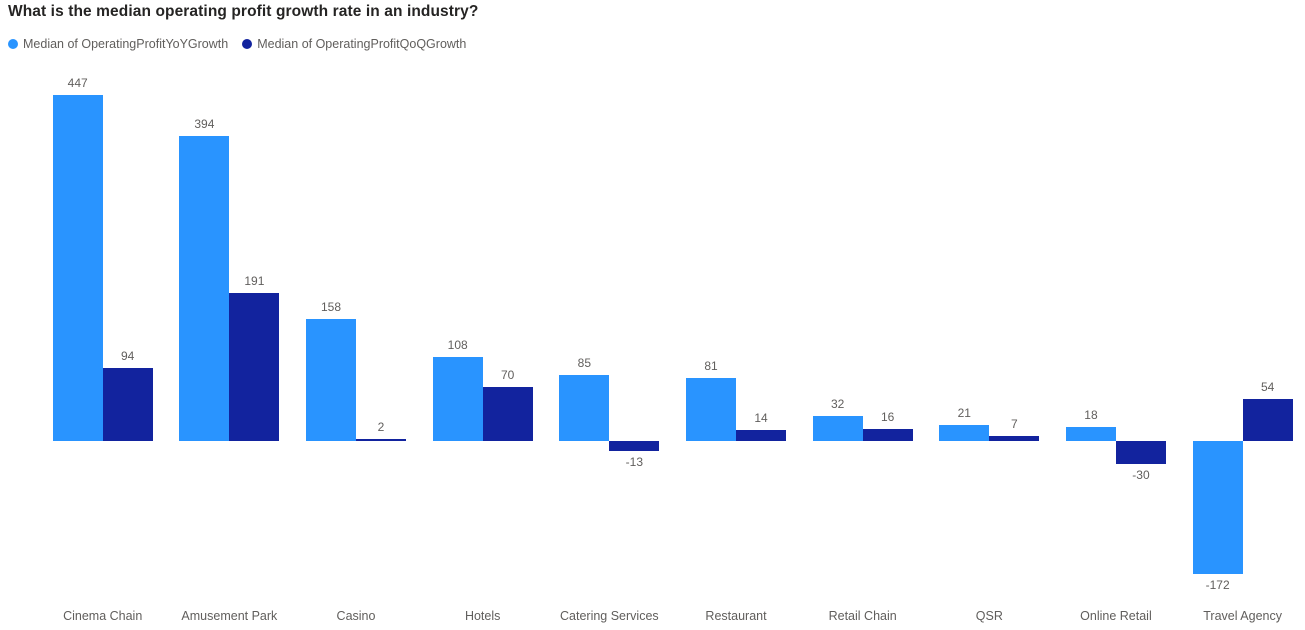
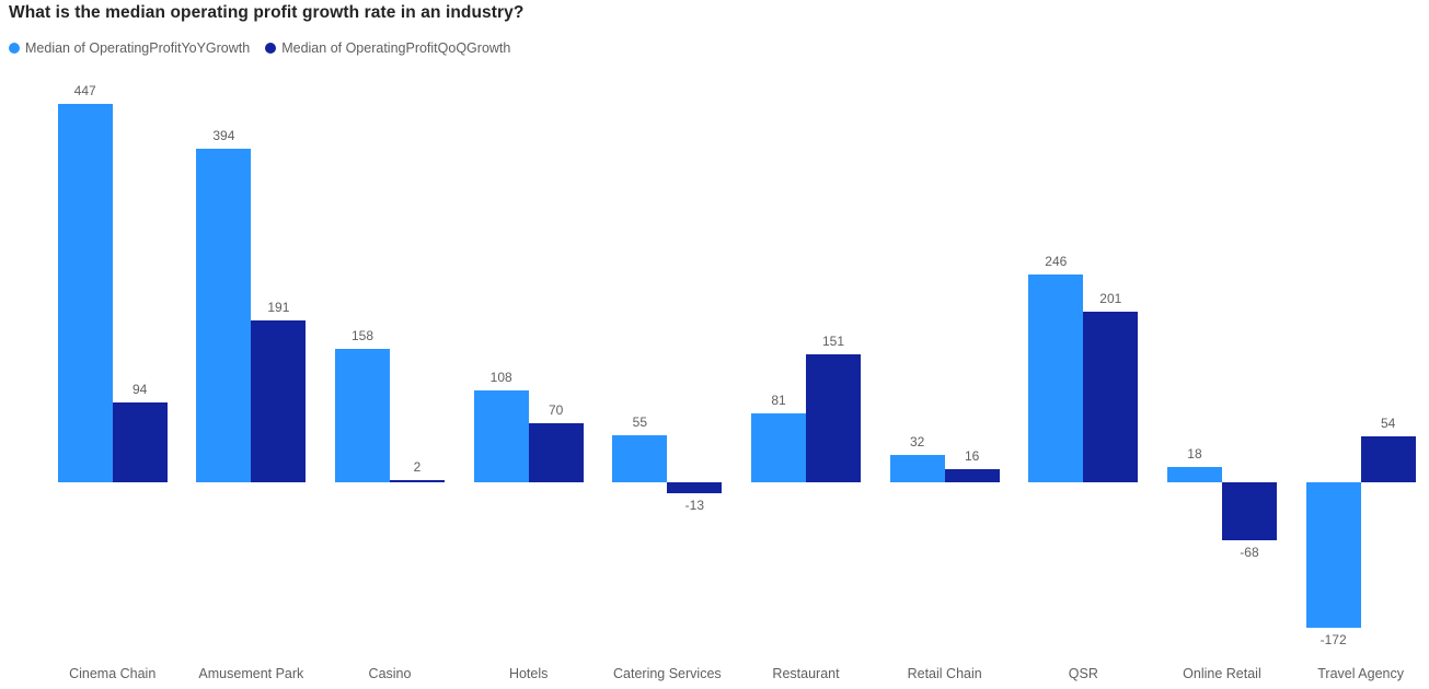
Median of OperatingProfitYoYGrowth/Catering Services: 85 -> 55
Median of OperatingProfitQoQGrowth/Restaurant: 14 -> 151
Median of OperatingProfitYoYGrowth/QSR: 21 -> 246
Median of OperatingProfitQoQGrowth/QSR: 7 -> 201
Median of OperatingProfitQoQGrowth/Online Retail: -30 -> -68
